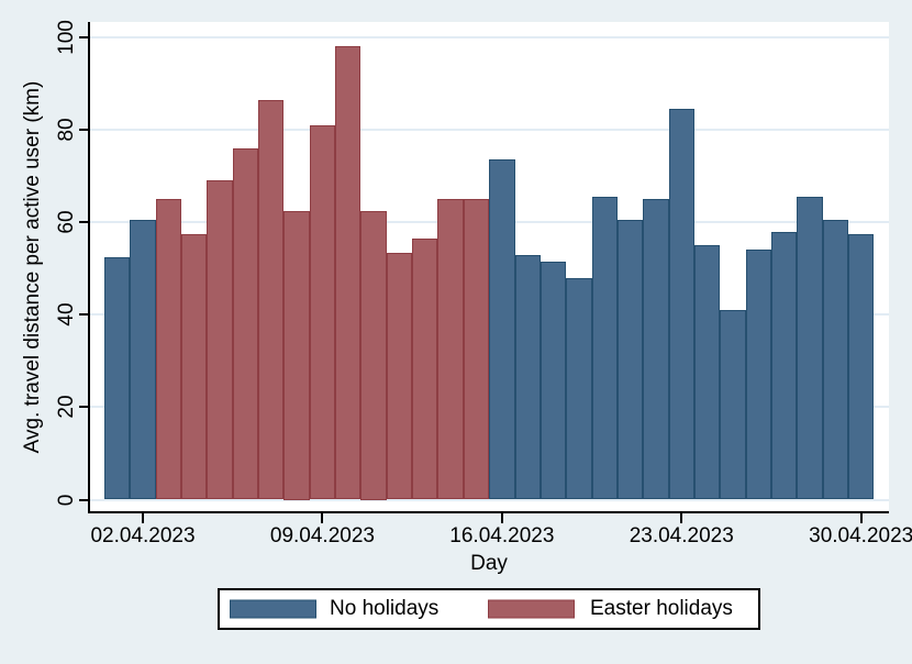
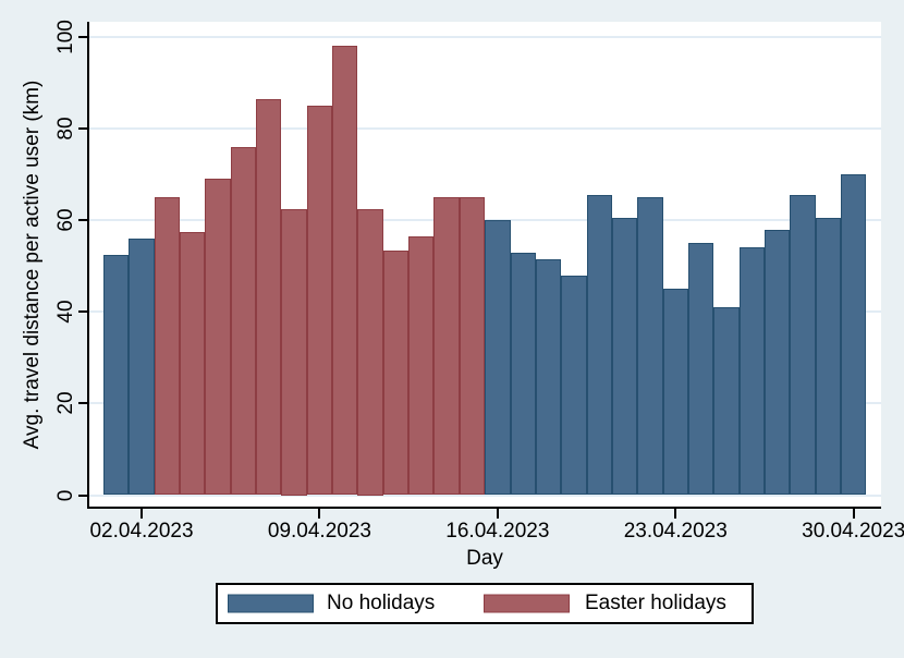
02.04.2023: 60 -> 56
09.04.2023: 81 -> 85
16.04.2023: 74 -> 60
23.04.2023: 84 -> 45
30.04.2023: 58 -> 70
